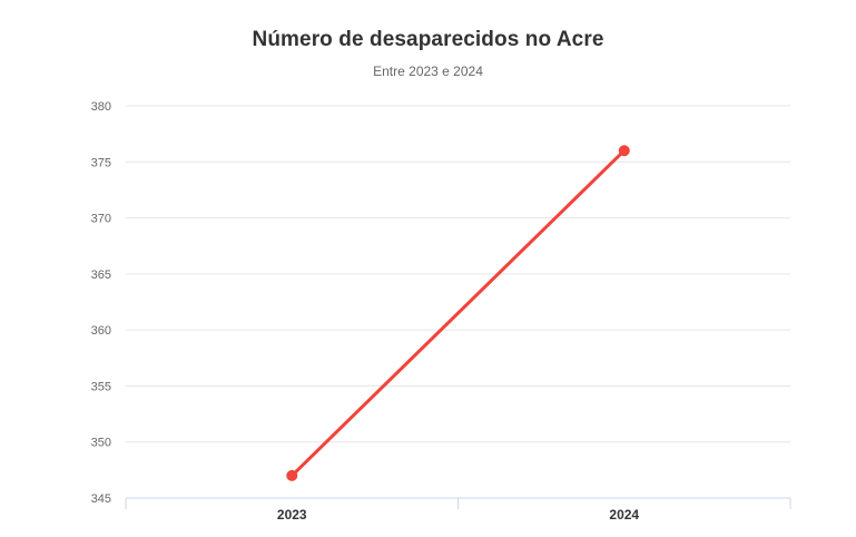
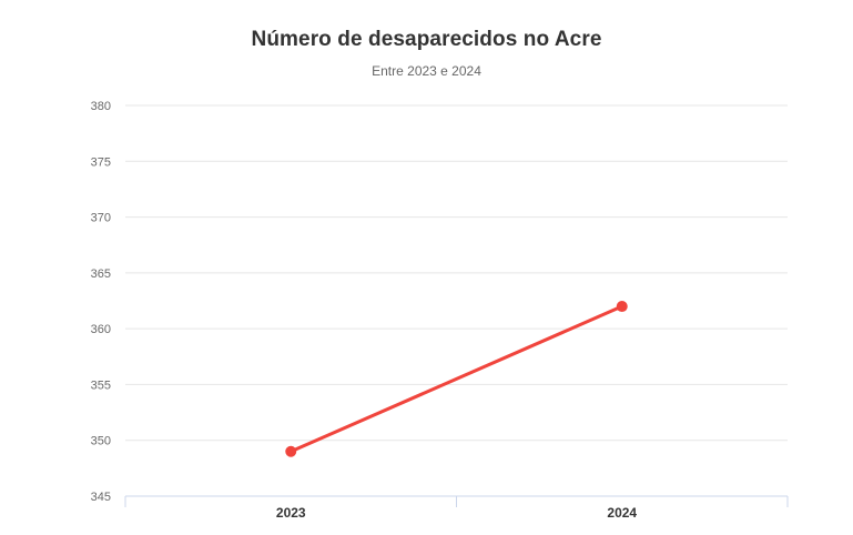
2023: 347 -> 349
2024: 376 -> 362
